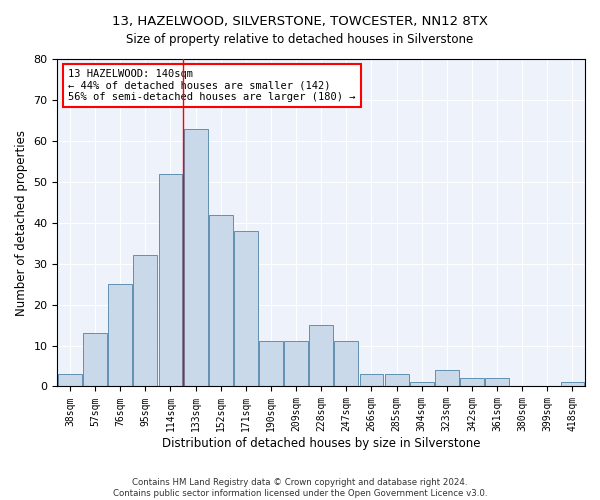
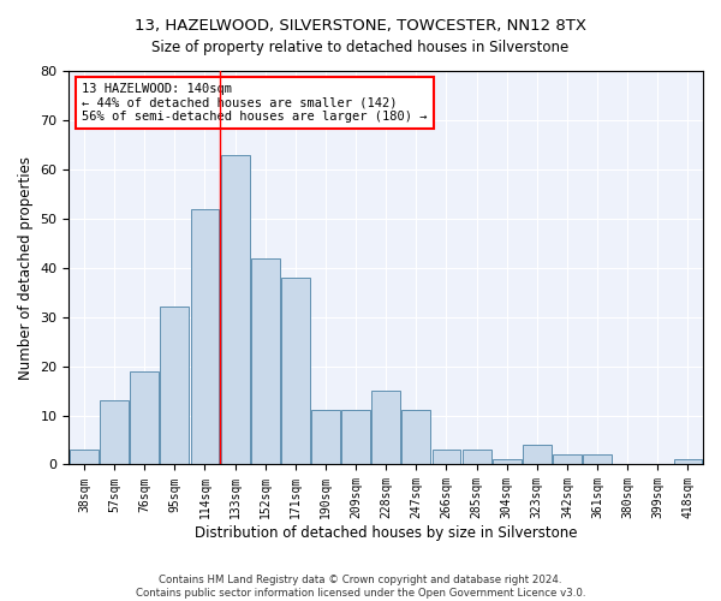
76sqm: 25 -> 19
